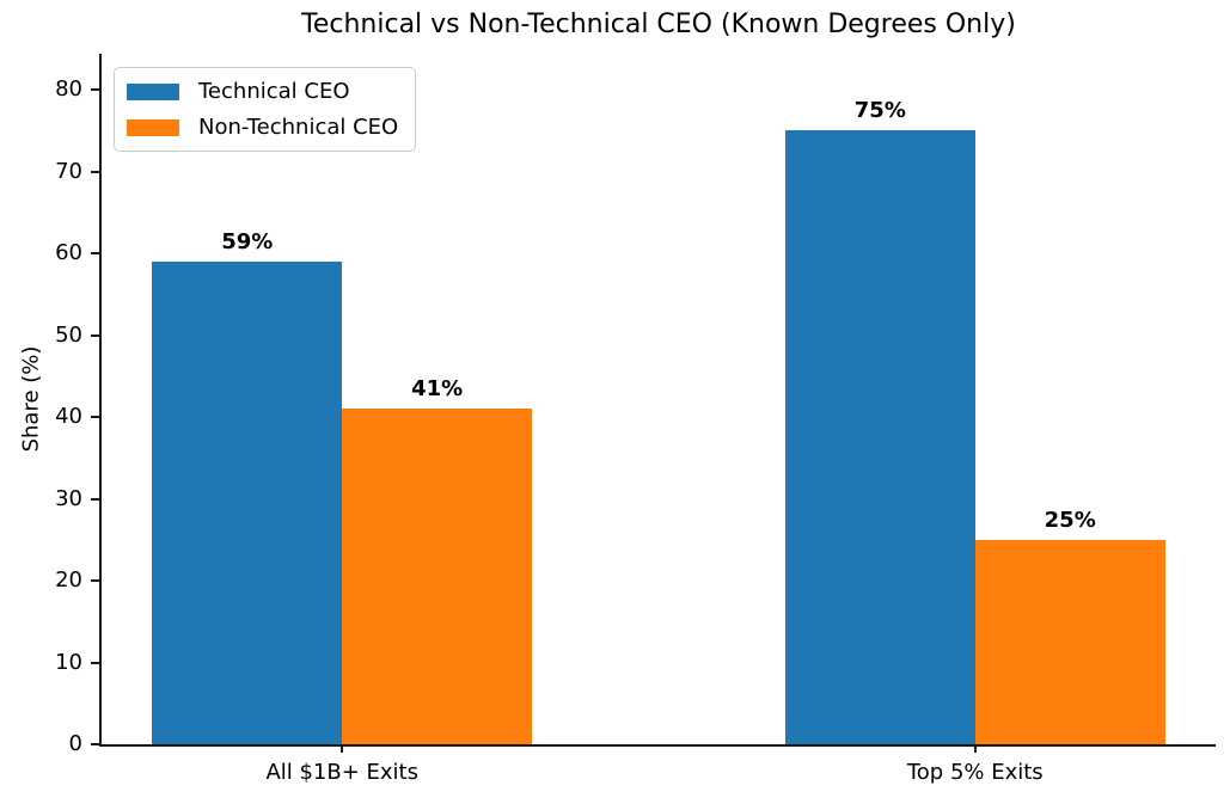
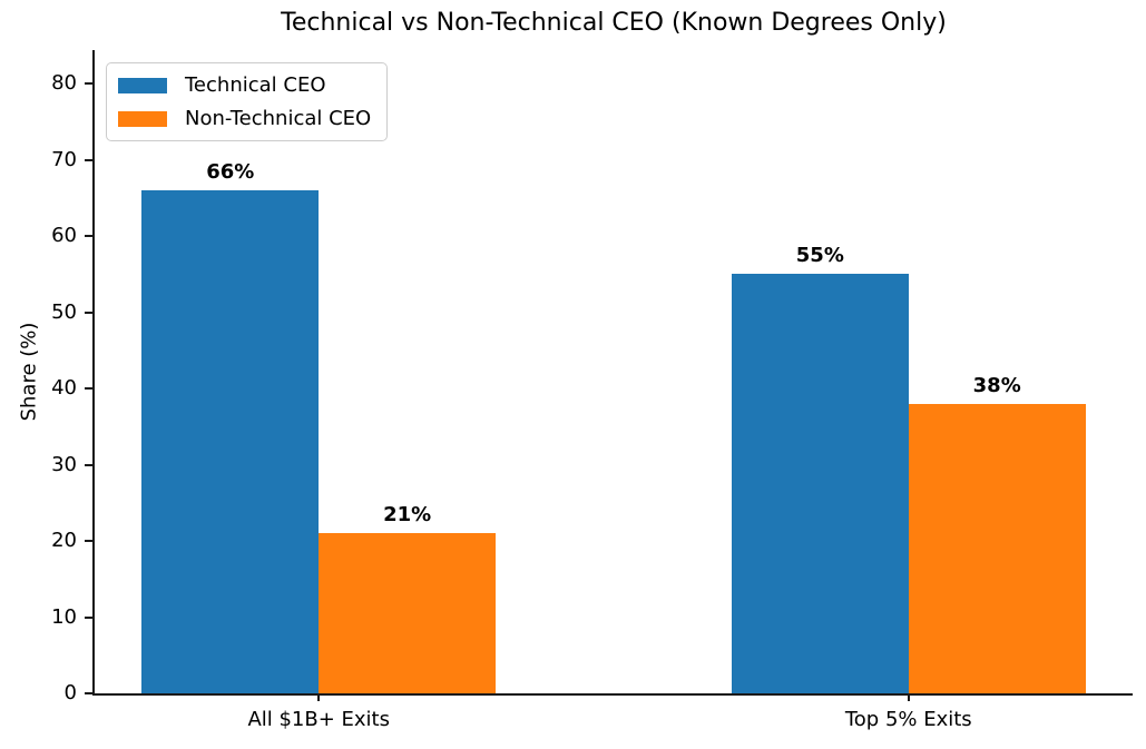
Technical CEO/All $1B+ Exits: 59% -> 66%
Non-Technical CEO/All $1B+ Exits: 41% -> 21%
Technical CEO/Top 5% Exits: 75% -> 55%
Non-Technical CEO/Top 5% Exits: 25% -> 38%
